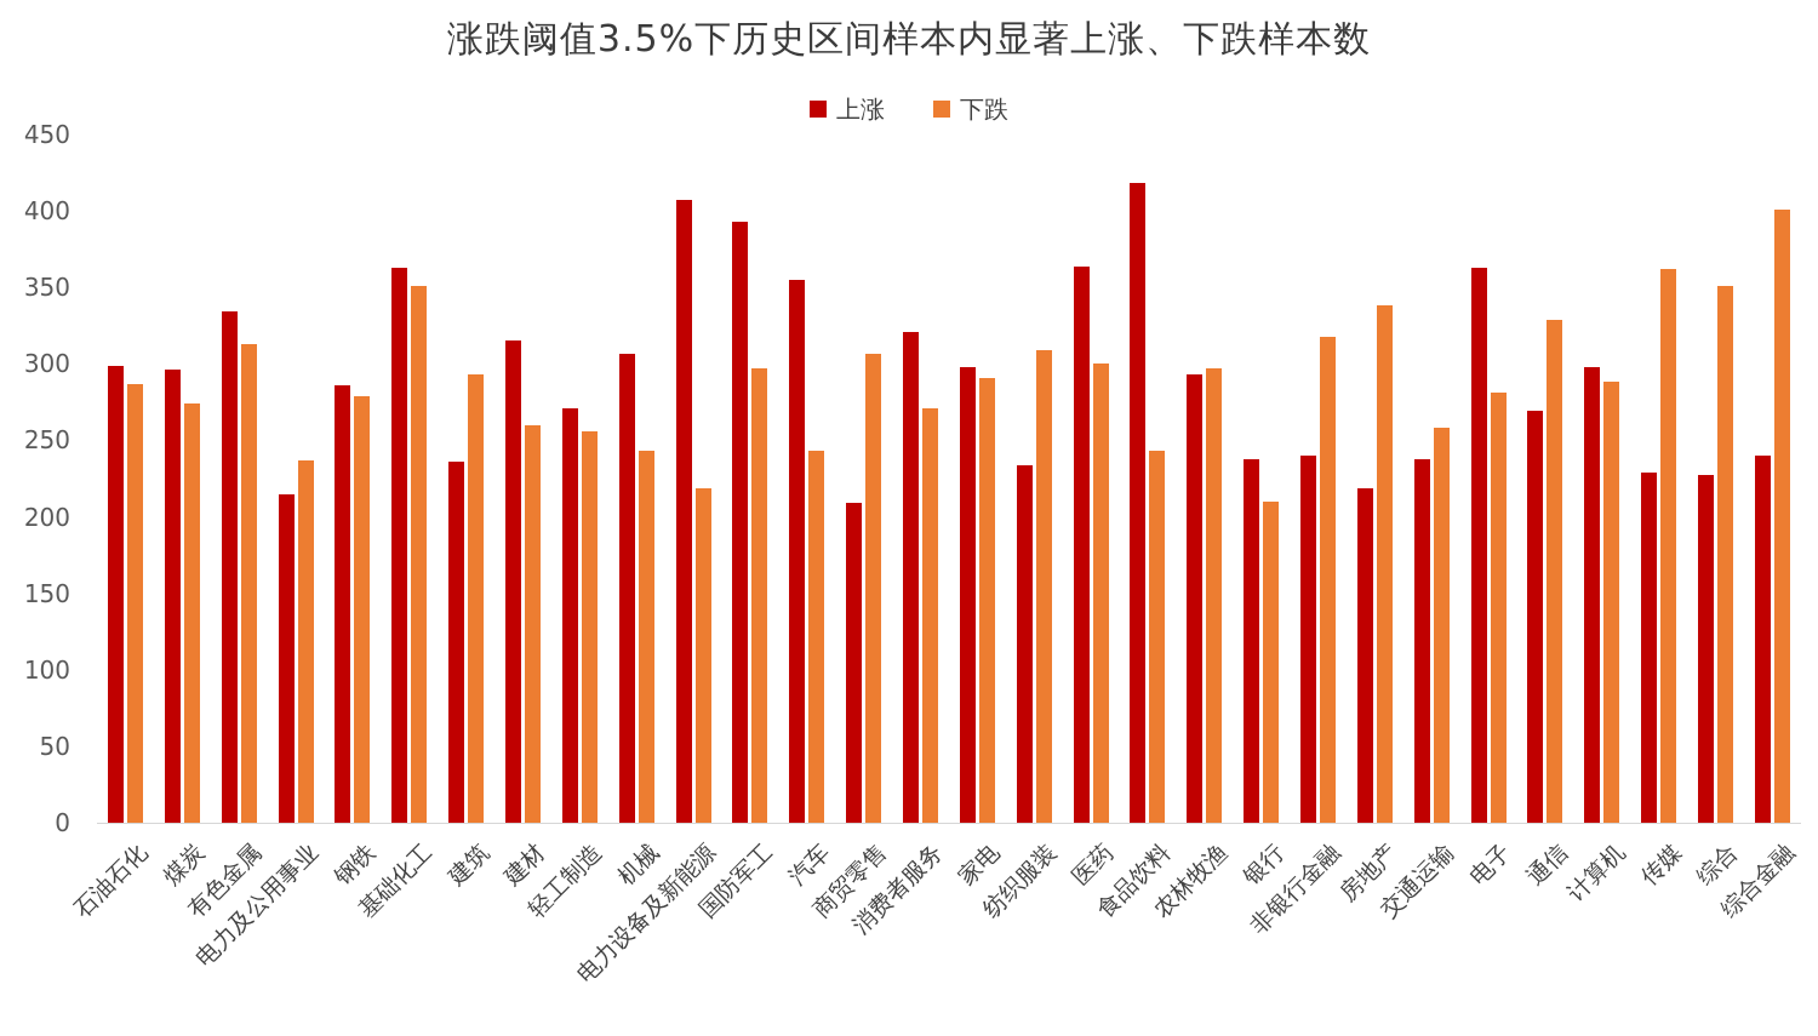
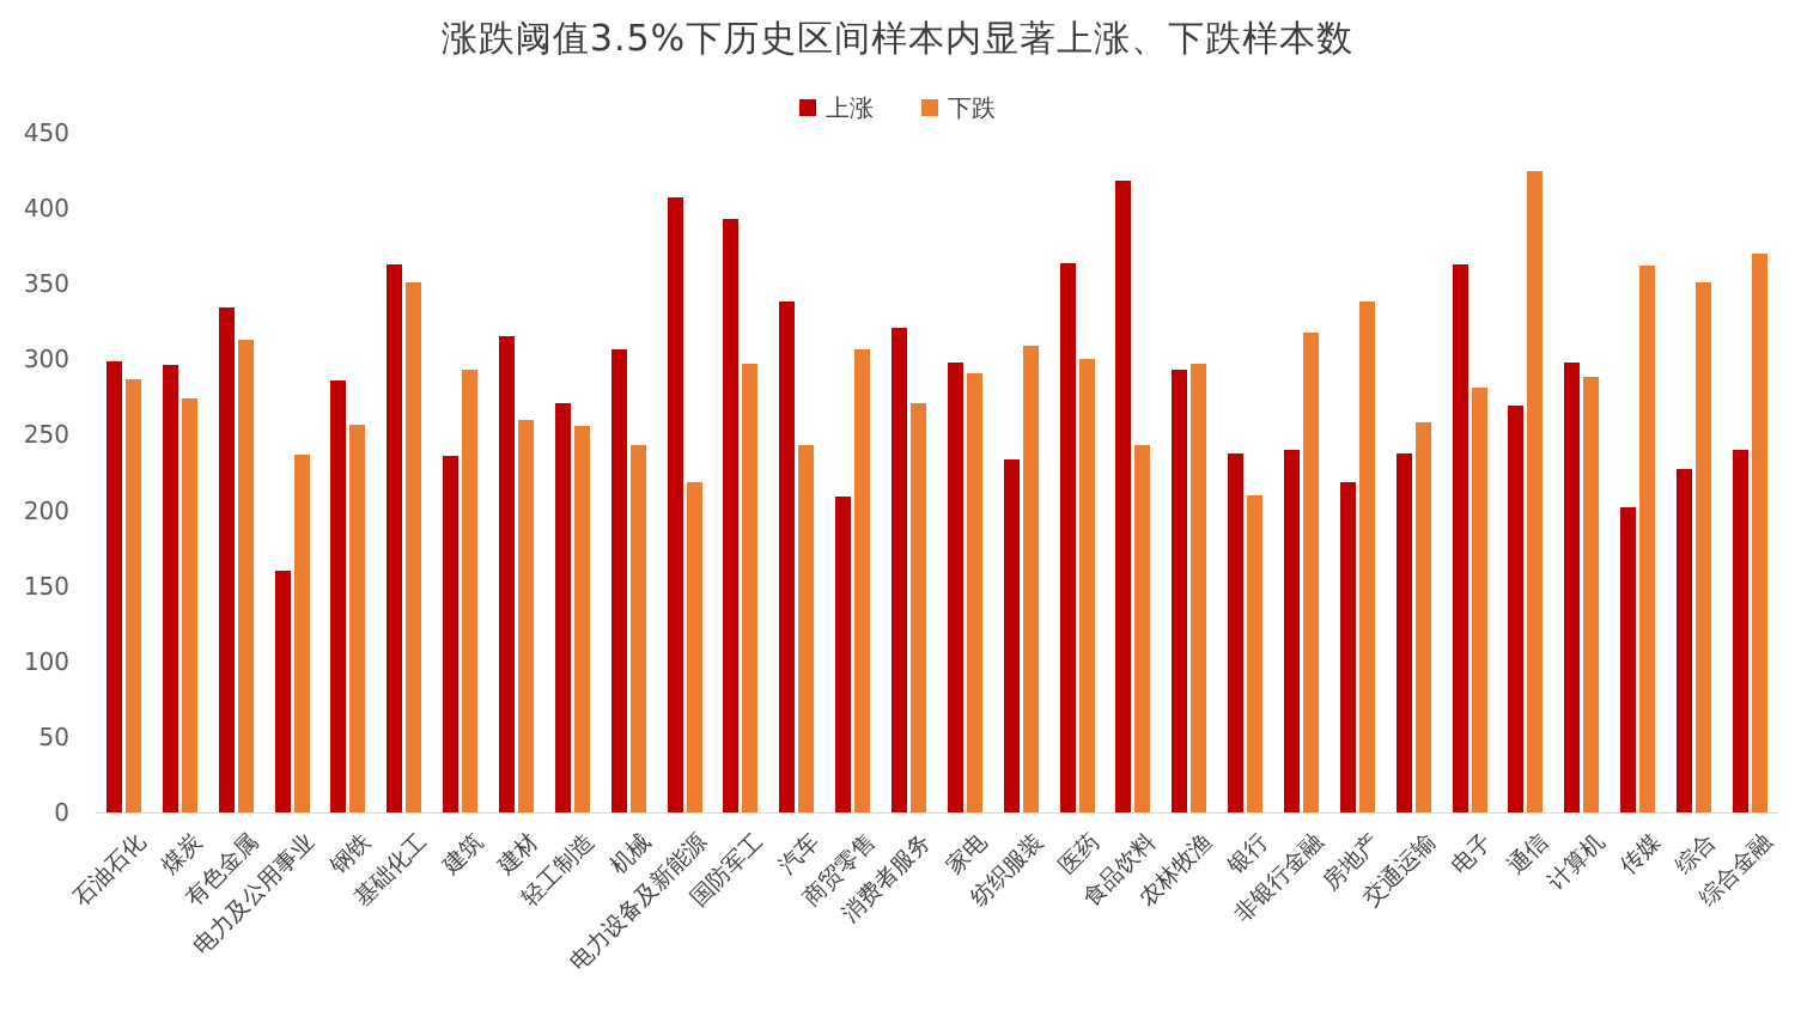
上涨/电力及公用事业: 215 -> 160
下跌/钢铁: 279 -> 257
上涨/汽车: 355 -> 338
下跌/通信: 329 -> 425
上涨/传媒: 229 -> 202
下跌/综合金融: 401 -> 370
